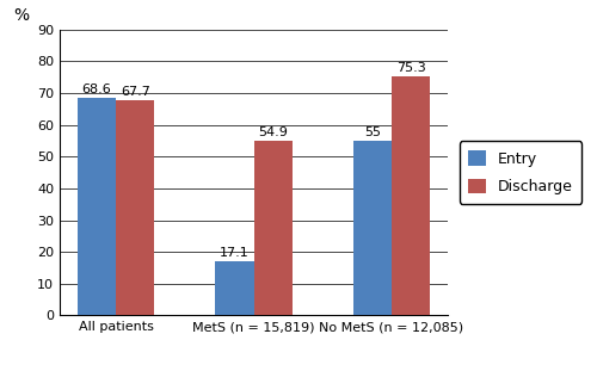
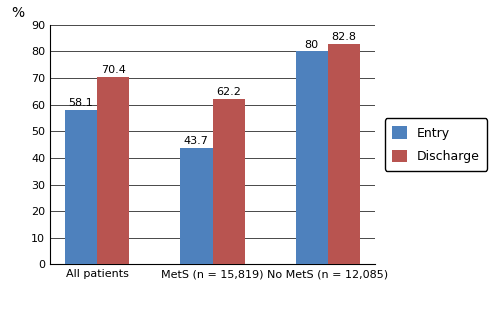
Entry/All patients: 68.6 -> 58.1
Discharge/All patients: 67.7 -> 70.4
Entry/MetS (n = 15,819): 17.1 -> 43.7
Discharge/MetS (n = 15,819): 54.9 -> 62.2
Entry/No MetS (n = 12,085): 55 -> 80
Discharge/No MetS (n = 12,085): 75.3 -> 82.8
